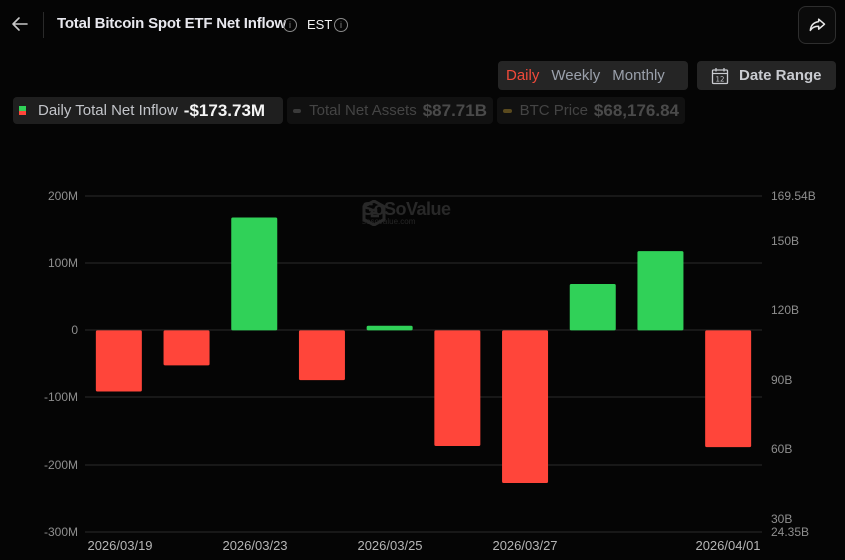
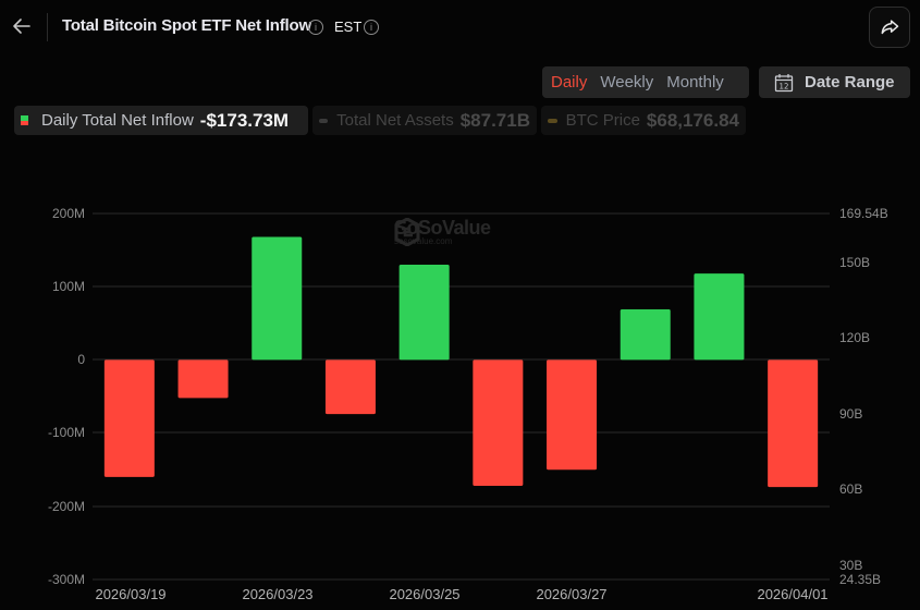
2026/03/19: -90M -> -160M
2026/03/25: 10M -> 130M
2026/03/27: -230M -> -150M
